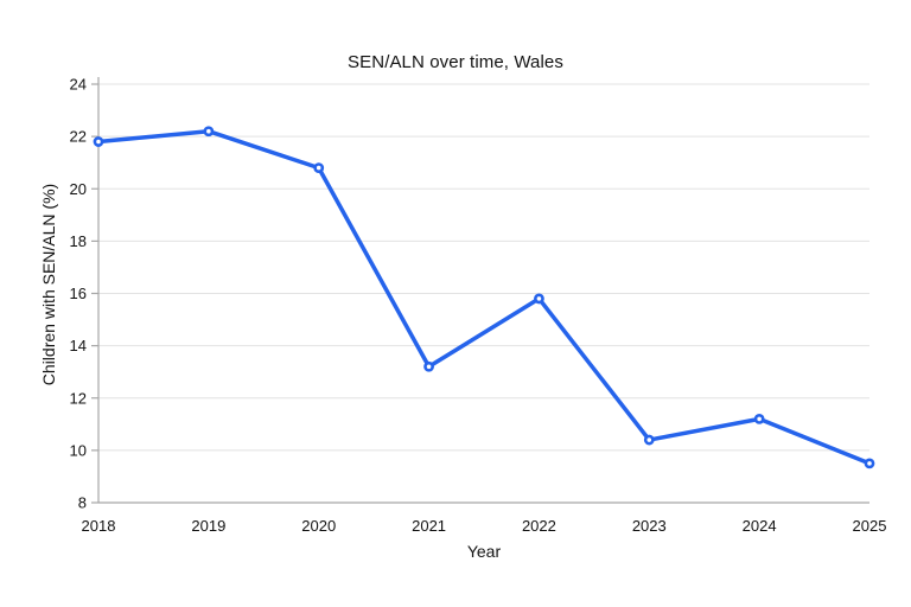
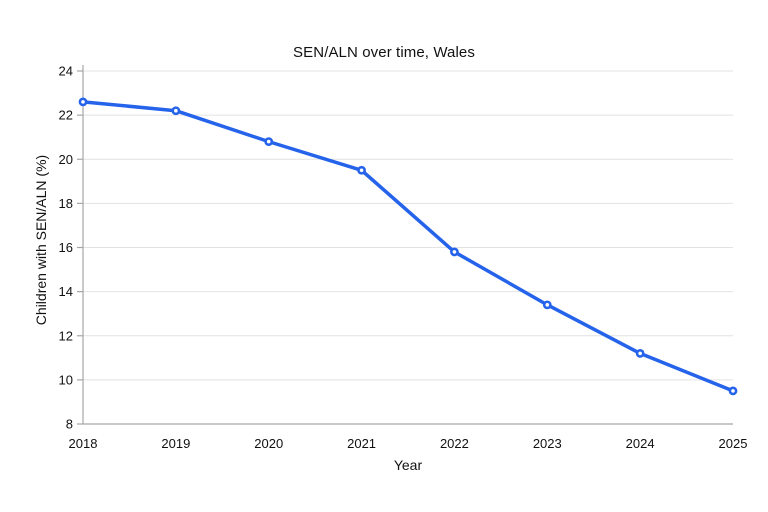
2018: 21.8 -> 22.6
2021: 13.2 -> 19.5
2023: 10.4 -> 13.4
